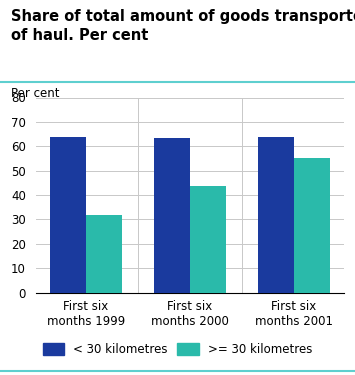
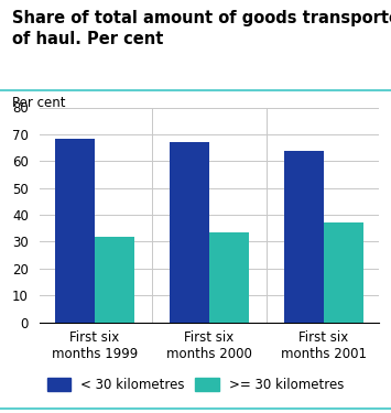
< 30 kilometres/First six months 1999: 64.0 -> 68.5
< 30 kilometres/First six months 2000: 63.5 -> 67.0
>= 30 kilometres/First six months 2000: 43.5 -> 33.5
>= 30 kilometres/First six months 2001: 55.0 -> 37.0
